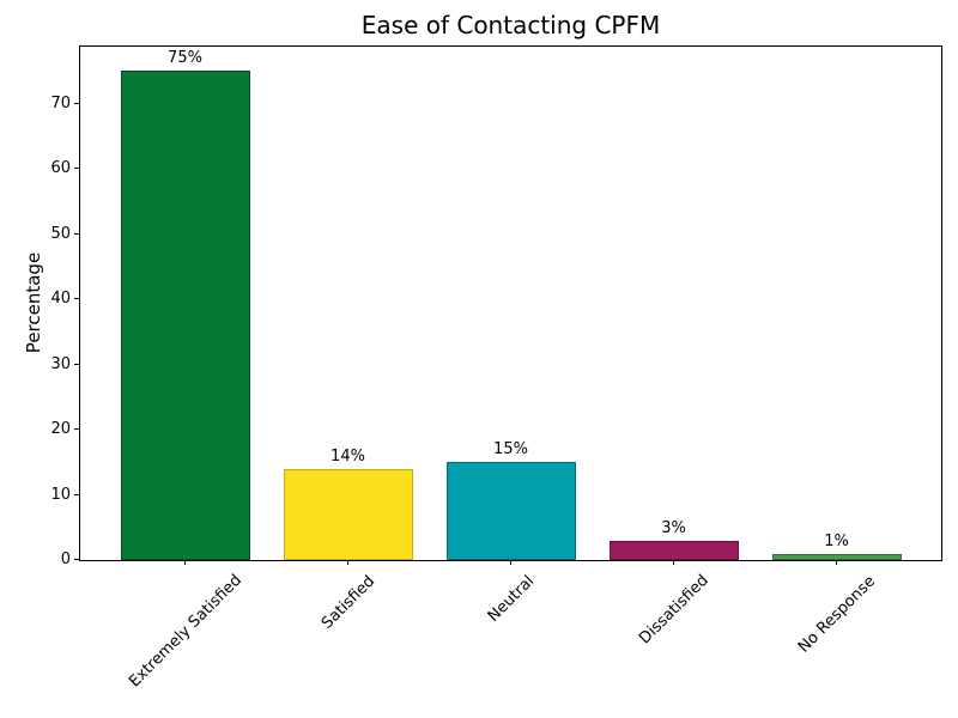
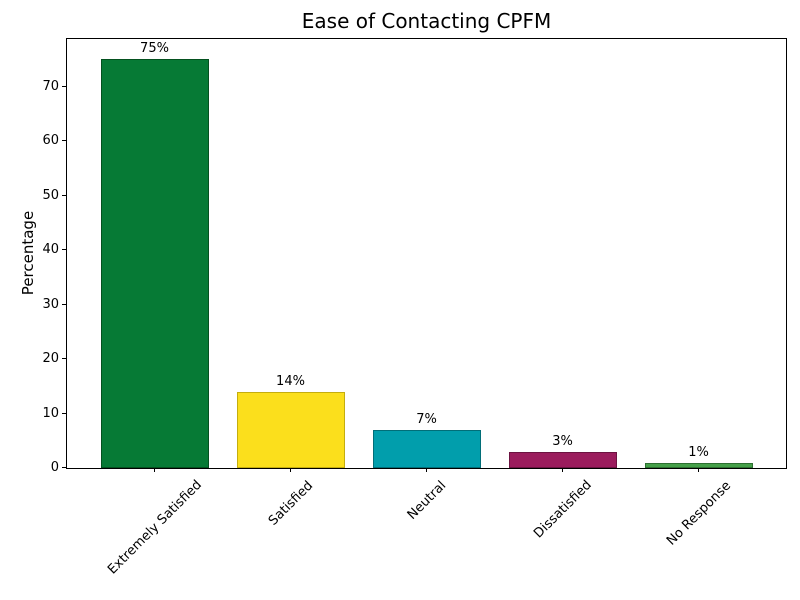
Neutral: 15% -> 7%
